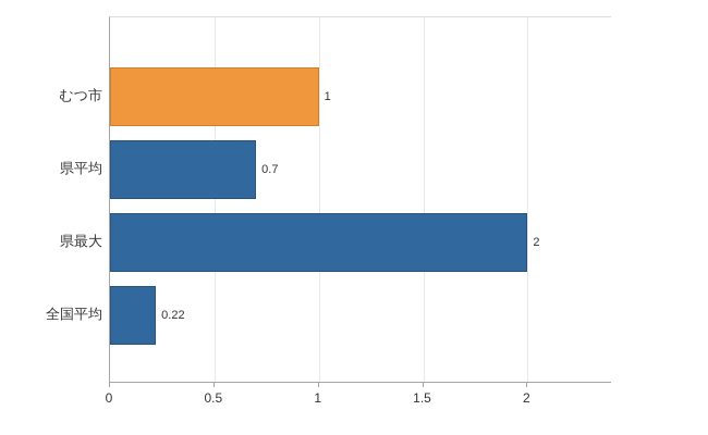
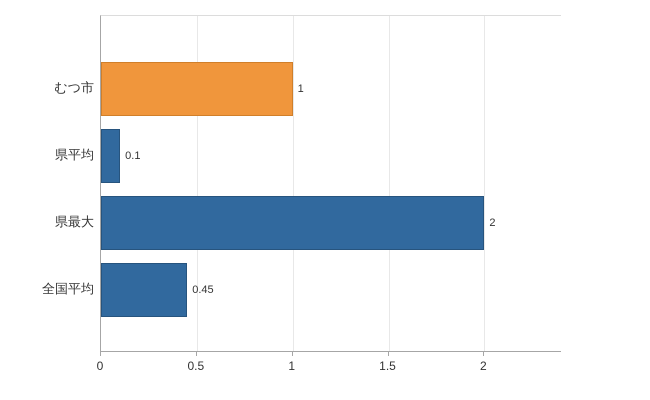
県平均: 0.7 -> 0.1
全国平均: 0.22 -> 0.45
